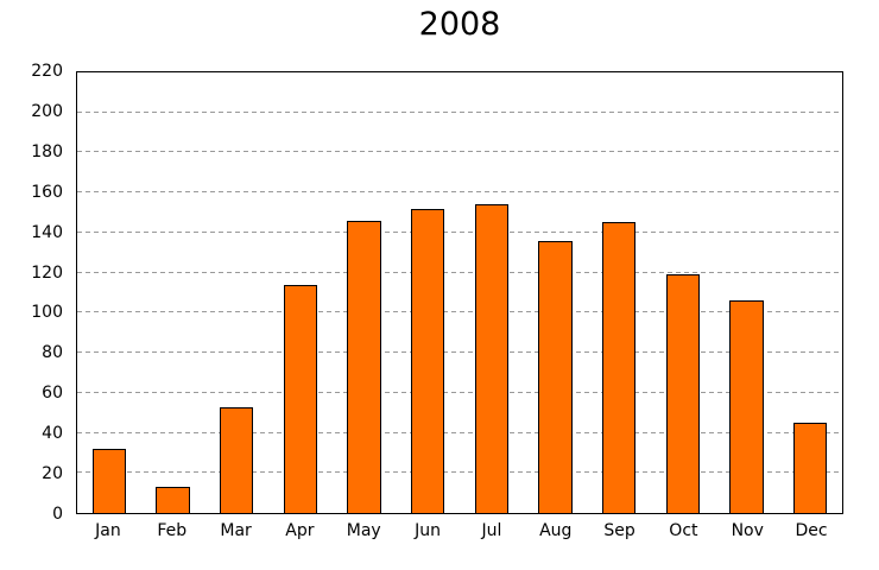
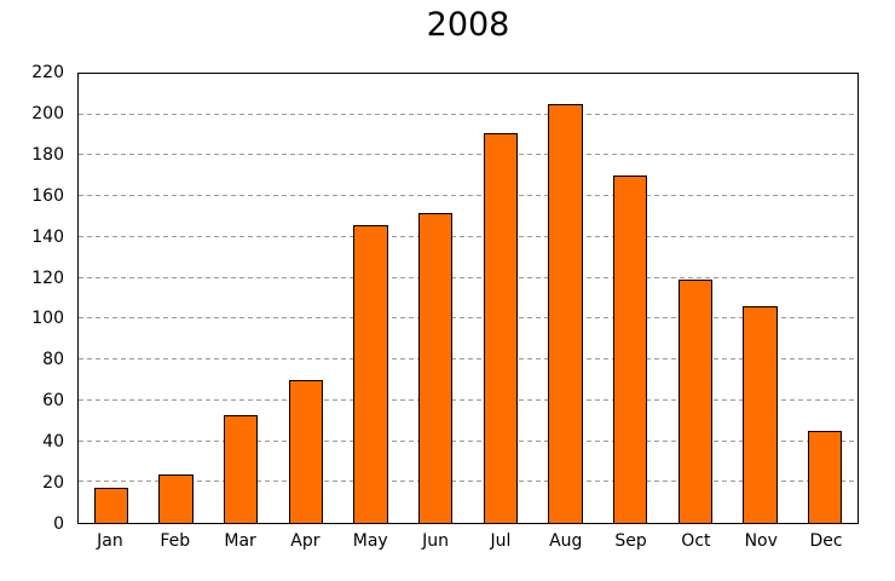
Jan: 32 -> 17
Feb: 13 -> 24
Apr: 114 -> 70
Jul: 154 -> 191
Aug: 136 -> 205
Sep: 145 -> 170
